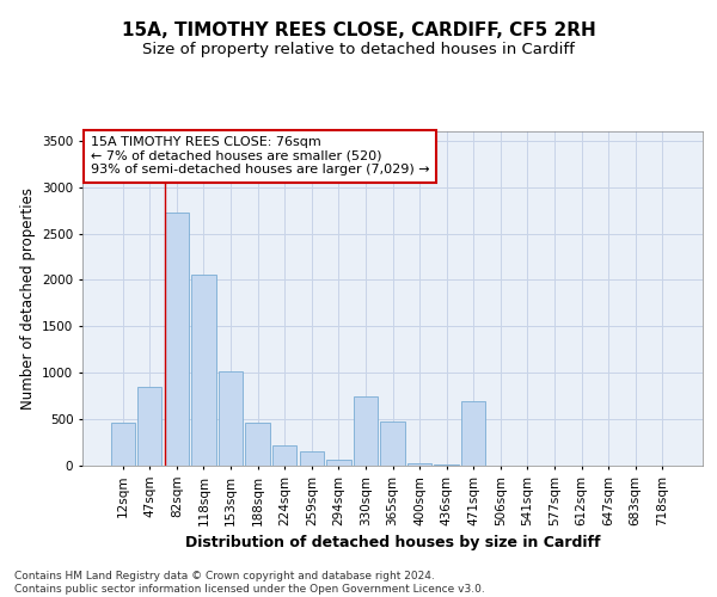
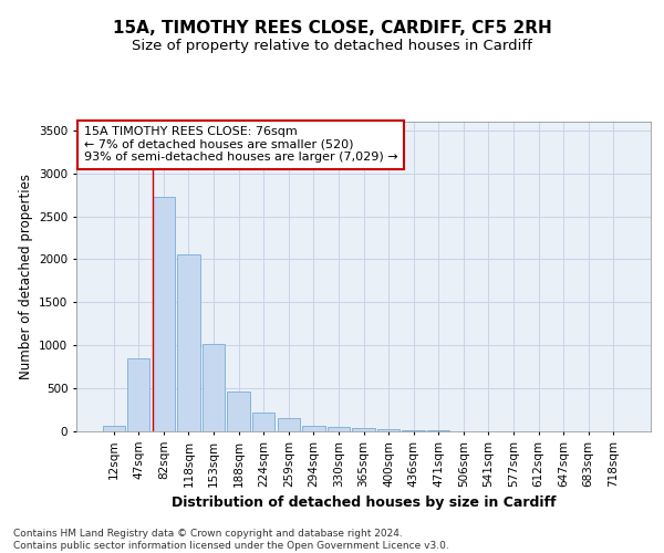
12sqm: 460 -> 60
330sqm: 740 -> 60
365sqm: 480 -> 40
471sqm: 700 -> 10
